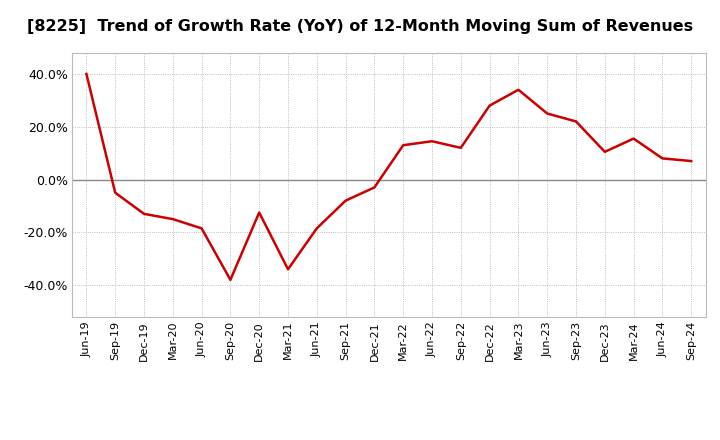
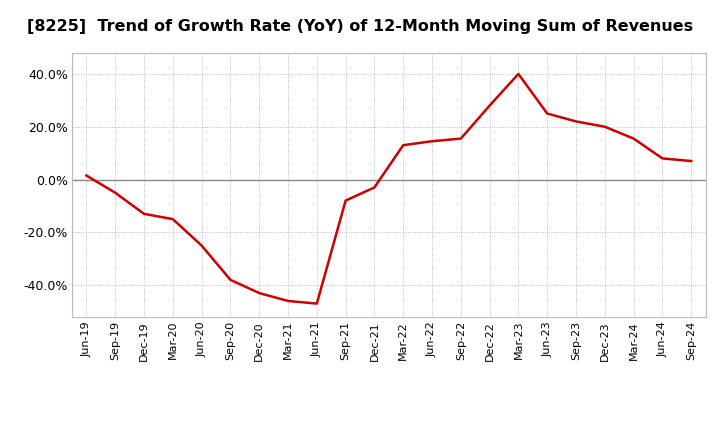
Jun-19: 40.0% -> 1.5%
Jun-20: -18.5% -> -25.0%
Dec-20: -12.5% -> -43.0%
Mar-21: -34.0% -> -46.0%
Jun-21: -18.5% -> -47.0%
Sep-22: 12.0% -> 15.5%
Mar-23: 34.0% -> 40.0%
Dec-23: 10.5% -> 20.0%
